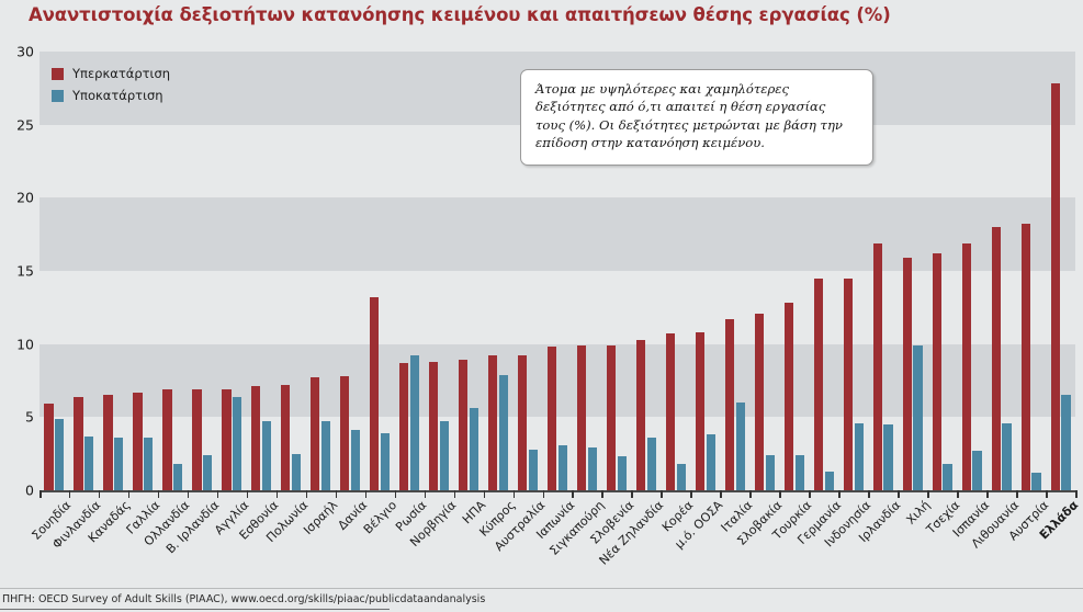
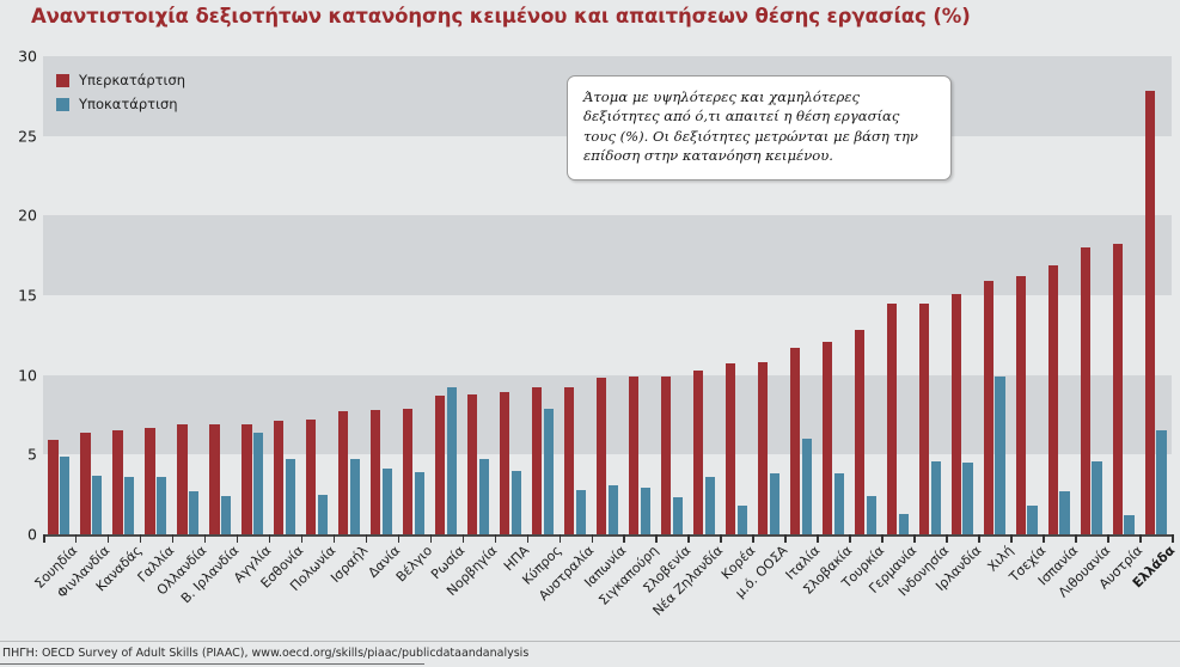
Υποκατάρτιση/Ολλανδία: 1.8 -> 2.7
Υπερκατάρτιση/Βέλγιο: 13.2 -> 7.9
Υποκατάρτιση/ΗΠΑ: 5.6 -> 4.0
Υποκατάρτιση/Σλοβακία: 2.4 -> 3.8
Υπερκατάρτιση/Ιρλανδία: 16.9 -> 15.1
